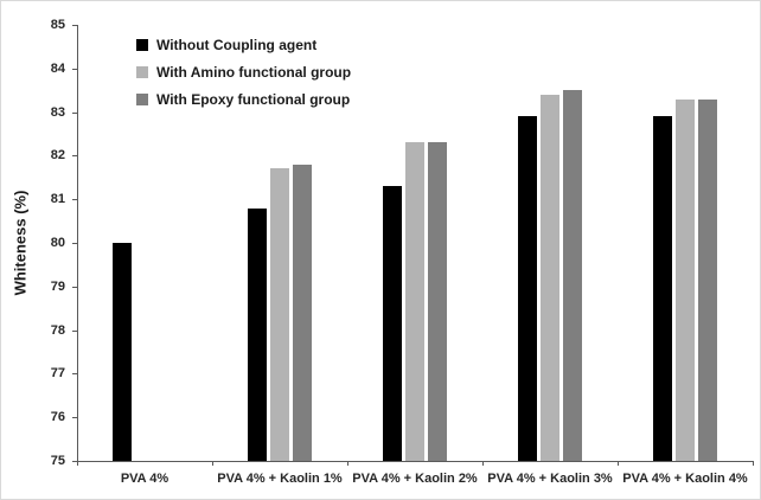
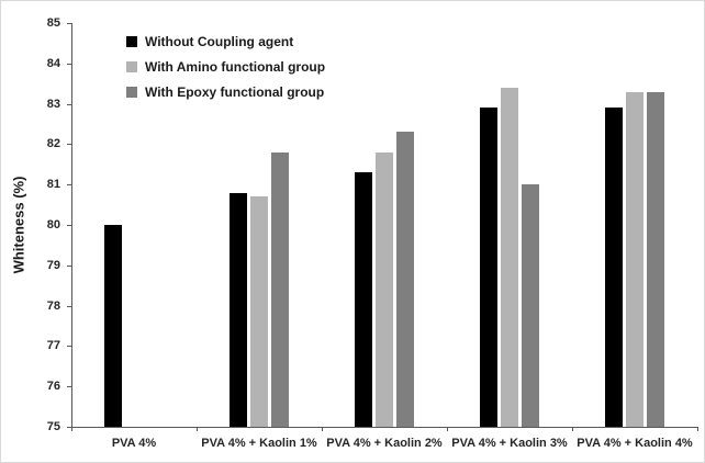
With Amino functional group/PVA 4% + Kaolin 1%: 81.7 -> 80.7
With Amino functional group/PVA 4% + Kaolin 2%: 82.3 -> 81.8
With Epoxy functional group/PVA 4% + Kaolin 3%: 83.5 -> 81.0
